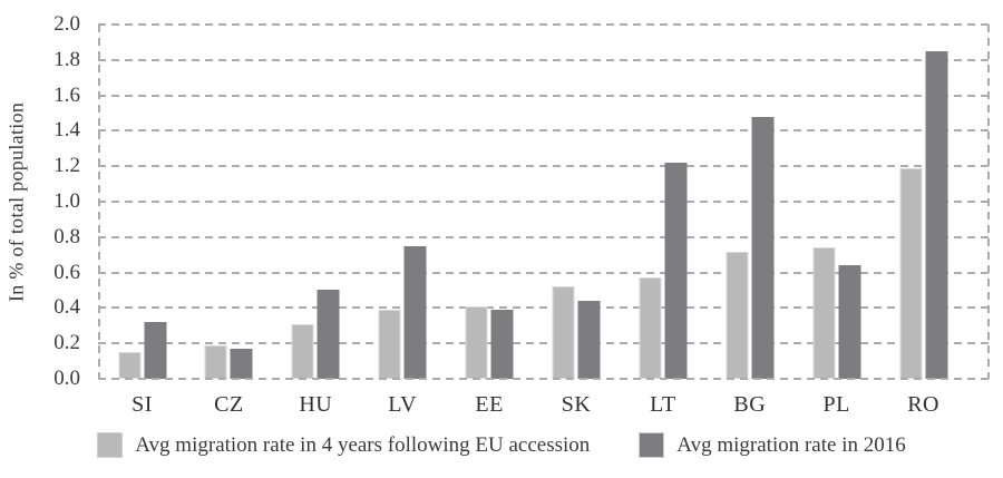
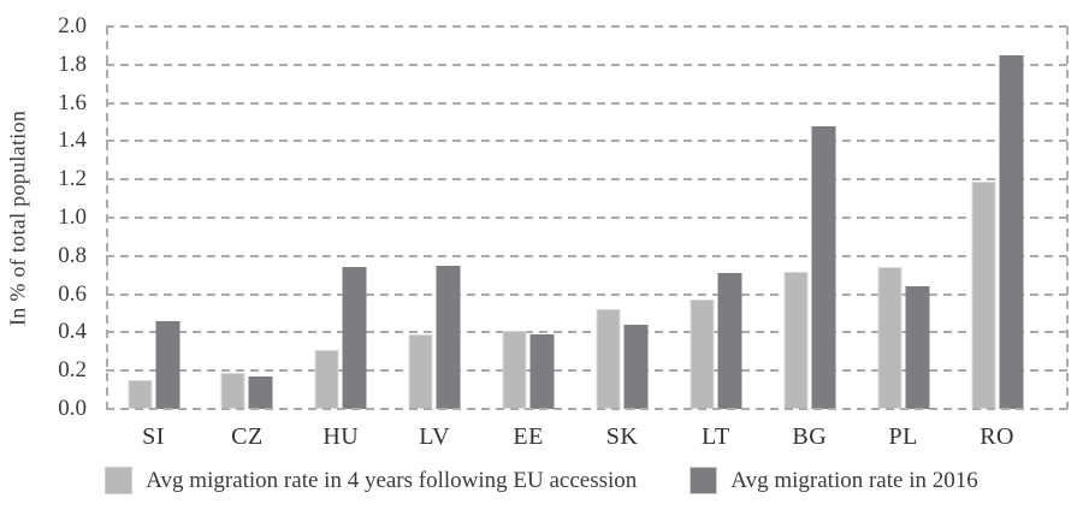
Avg migration rate in 2016/SI: 0.32 -> 0.46
Avg migration rate in 2016/HU: 0.50 -> 0.74
Avg migration rate in 2016/LT: 1.22 -> 0.71
